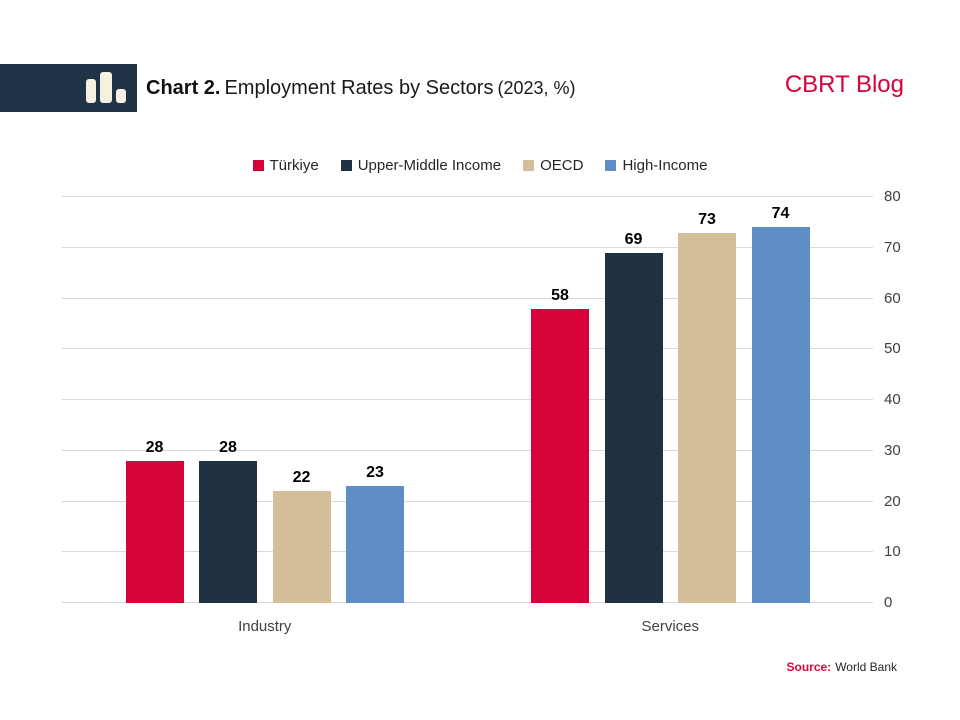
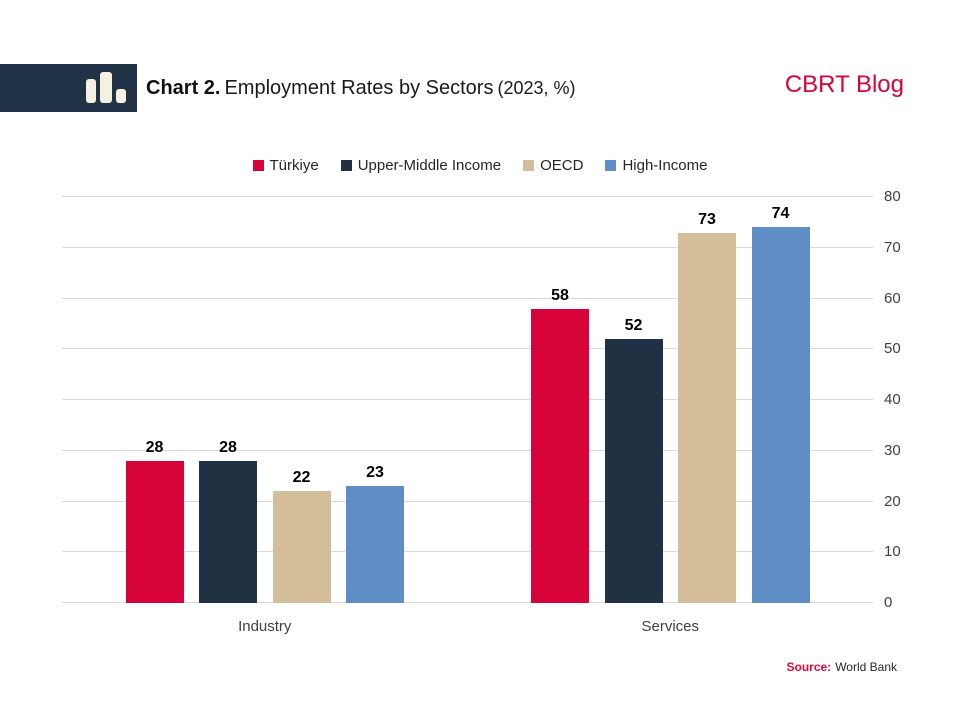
Upper-Middle Income/Services: 69 -> 52
